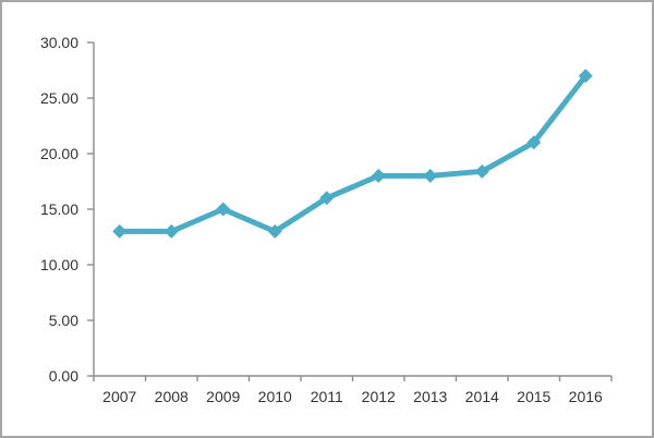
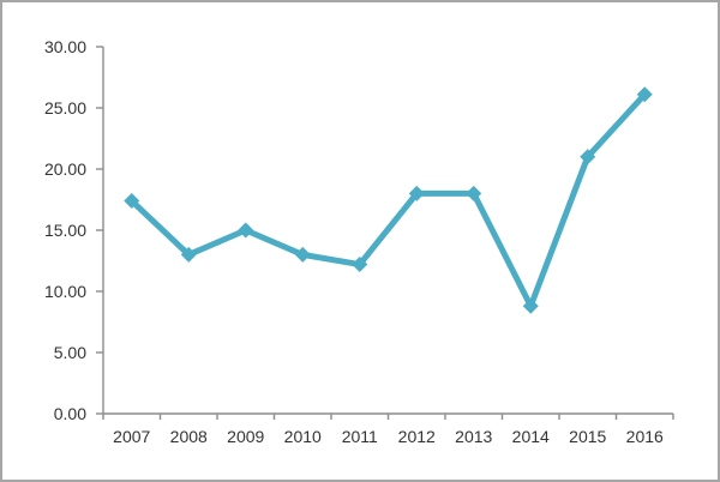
2007: 13.0 -> 17.4
2011: 16.0 -> 12.2
2014: 18.4 -> 8.8
2016: 27.0 -> 26.1
